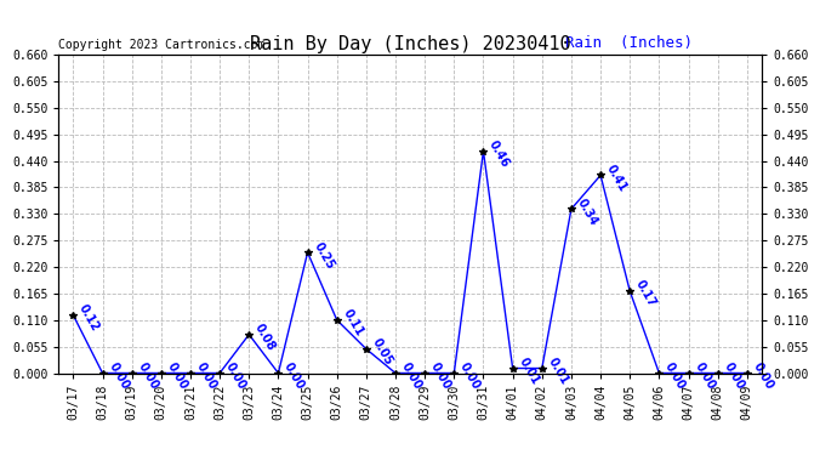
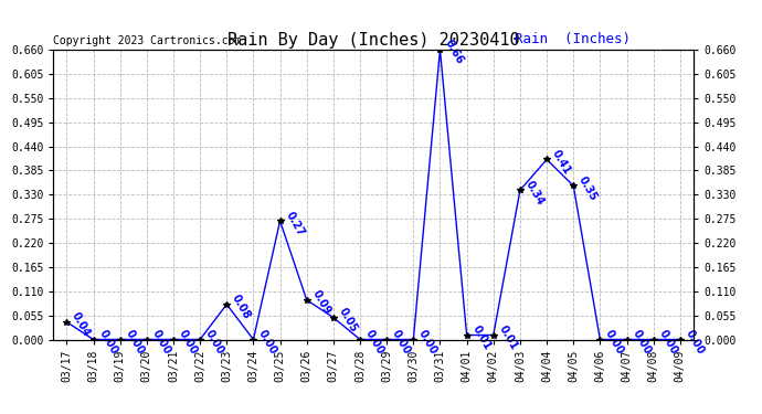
03/17: 0.12 -> 0.04
03/25: 0.25 -> 0.27
03/26: 0.11 -> 0.09
03/31: 0.46 -> 0.66
04/05: 0.17 -> 0.35
